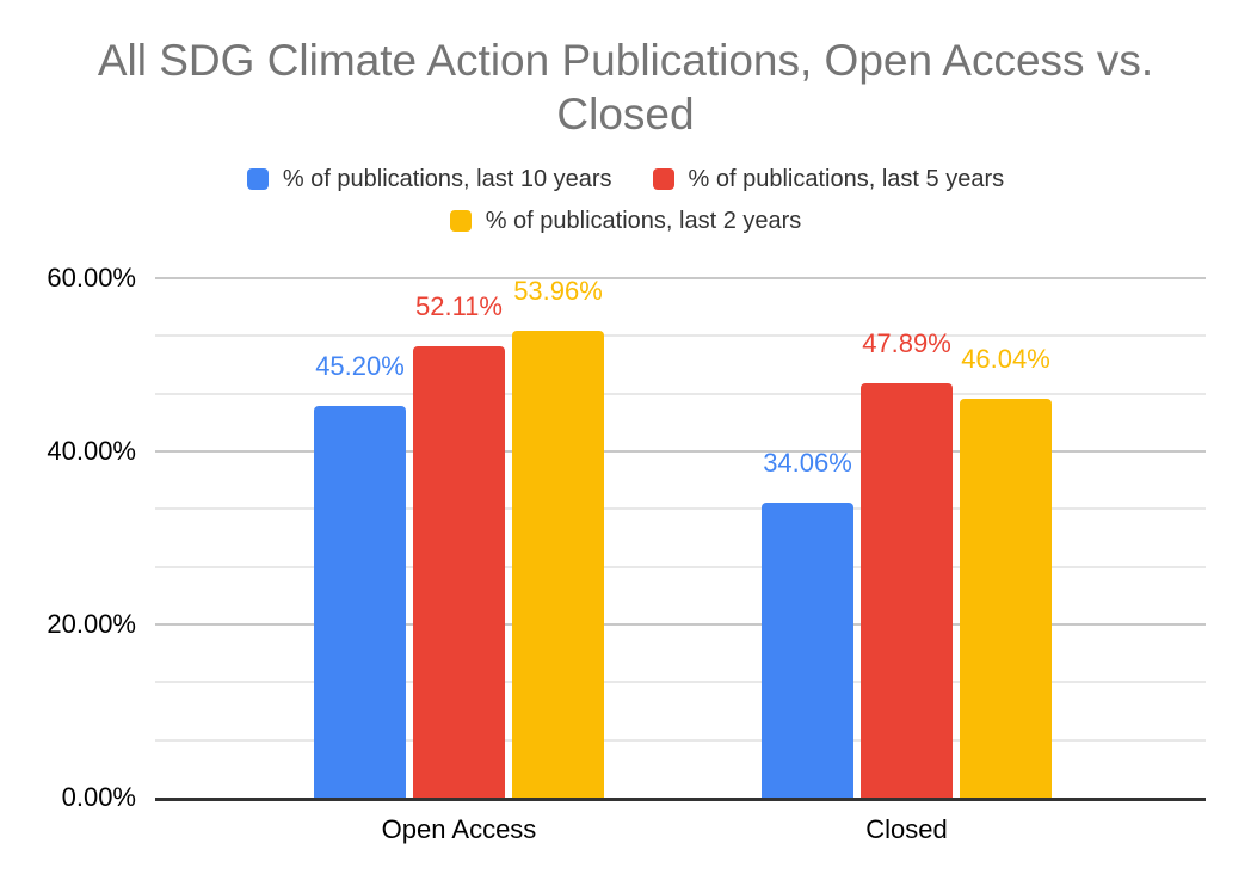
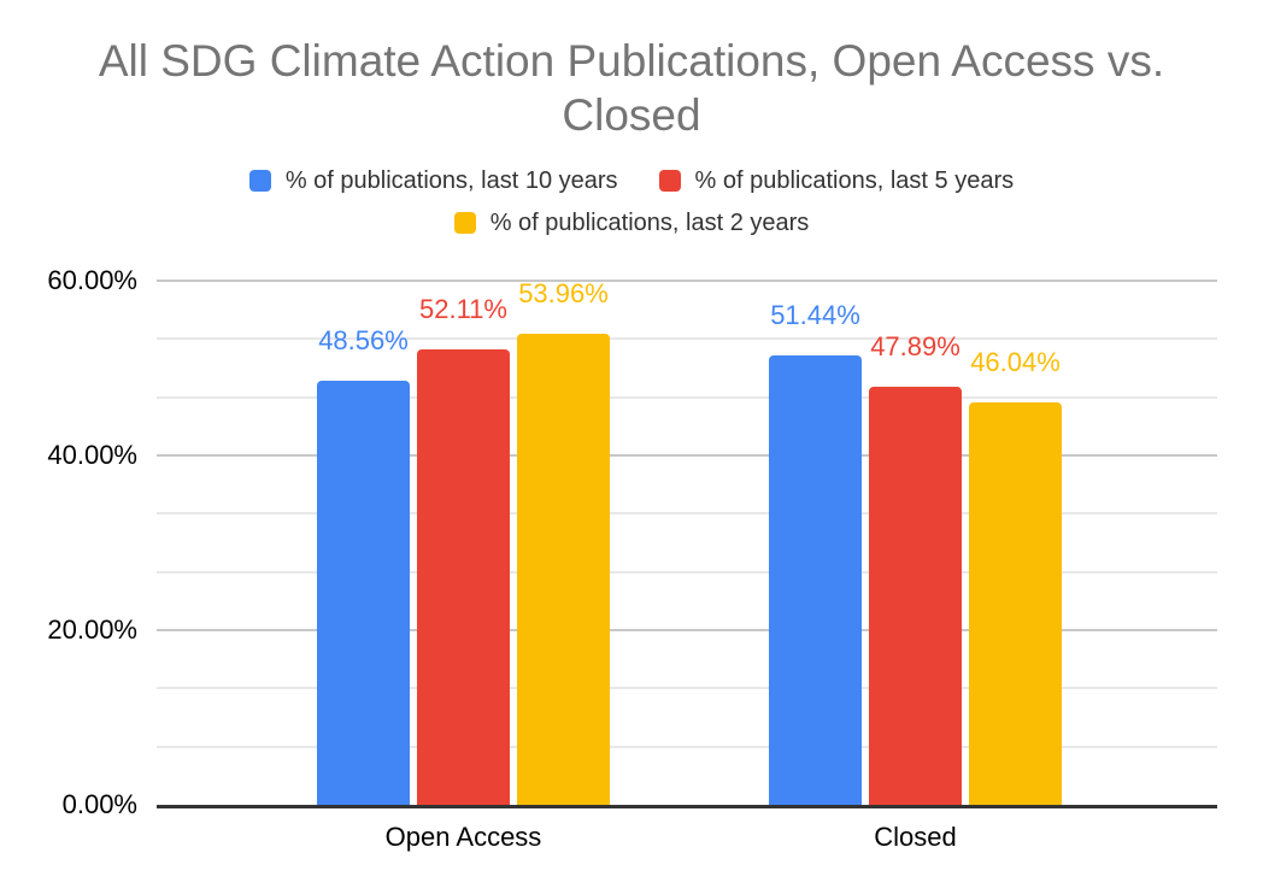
% of publications, last 10 years/Open Access: 45.20% -> 48.56%
% of publications, last 10 years/Closed: 34.06% -> 51.44%
